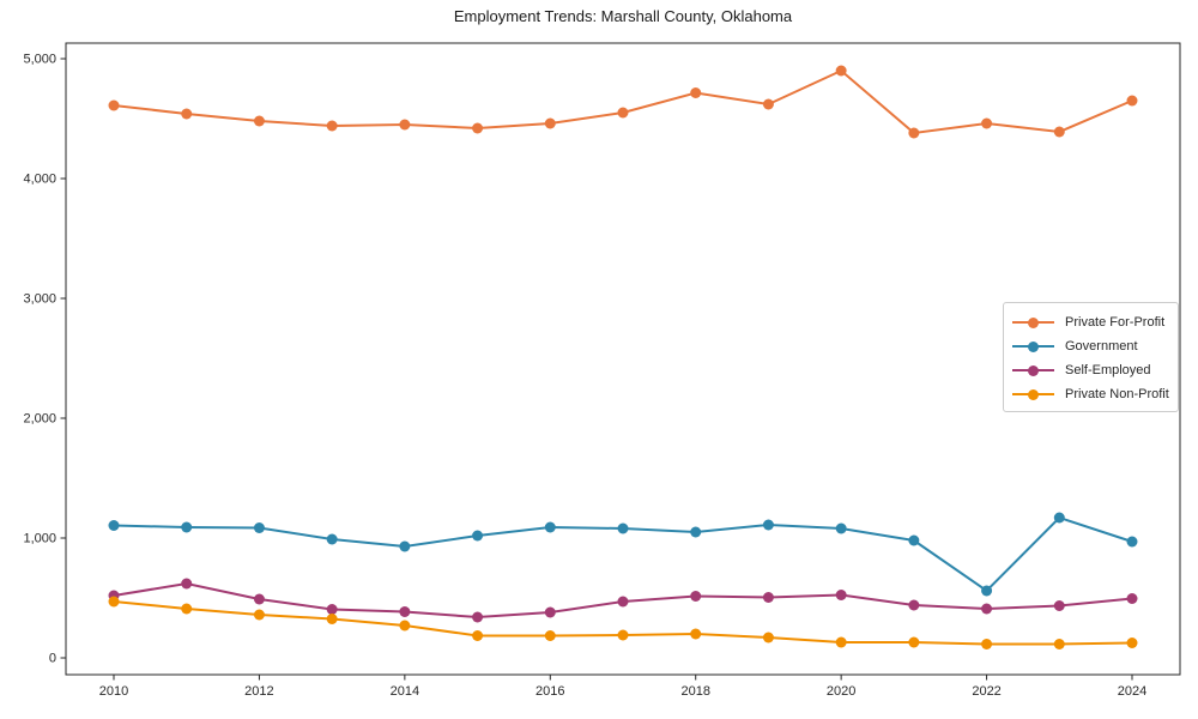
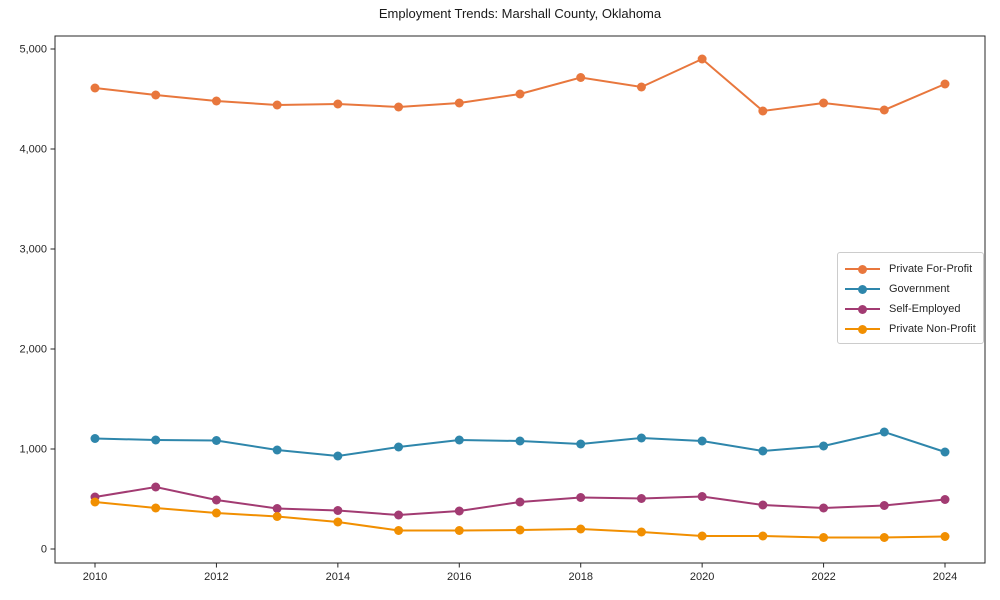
Government/2022: 560 -> 1030
